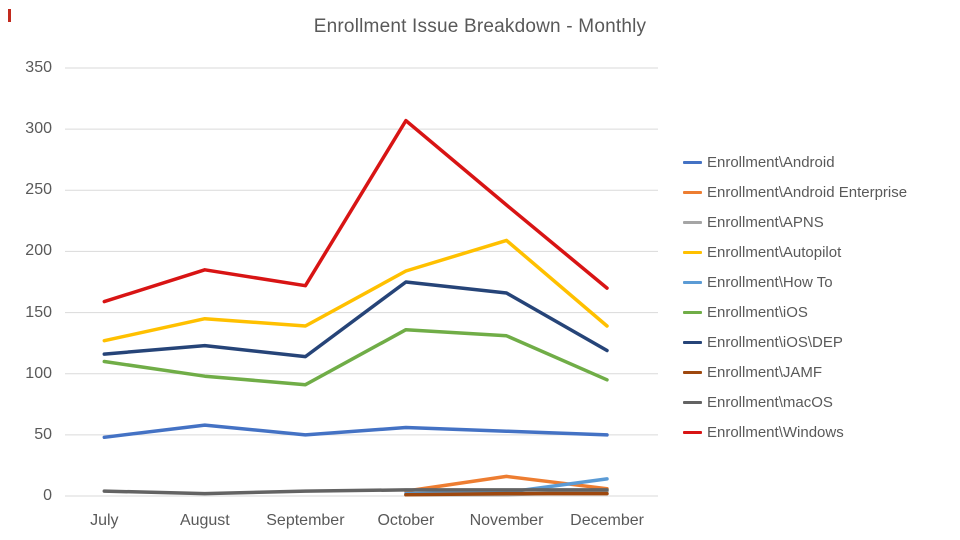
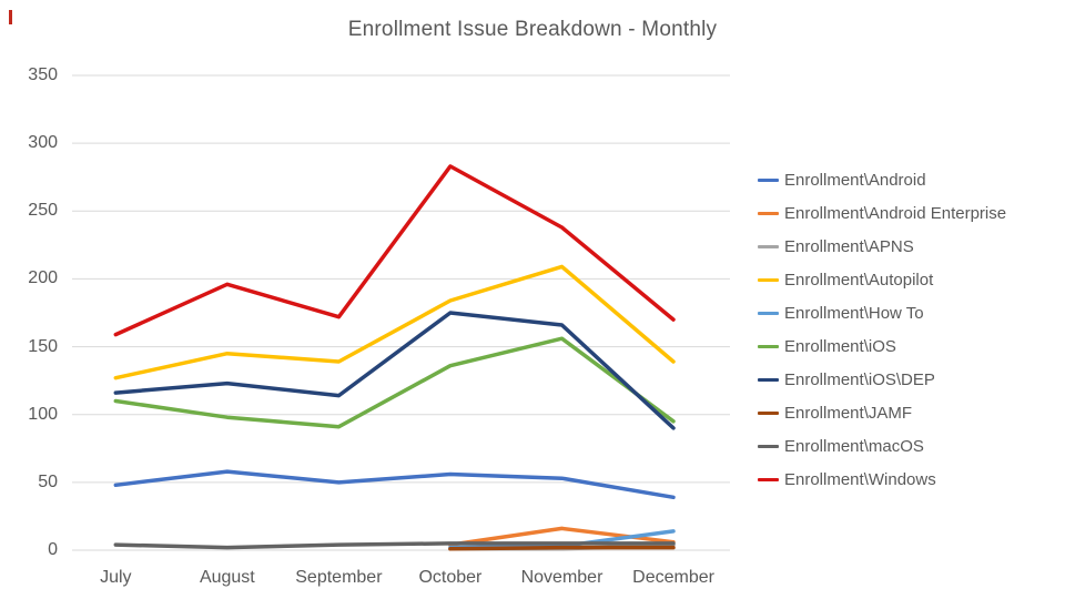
Enrollment\Windows/August: 185 -> 196
Enrollment\Windows/October: 307 -> 283
Enrollment\iOS/November: 131 -> 156
Enrollment\Android/December: 50 -> 39
Enrollment\iOS\DEP/December: 119 -> 90
